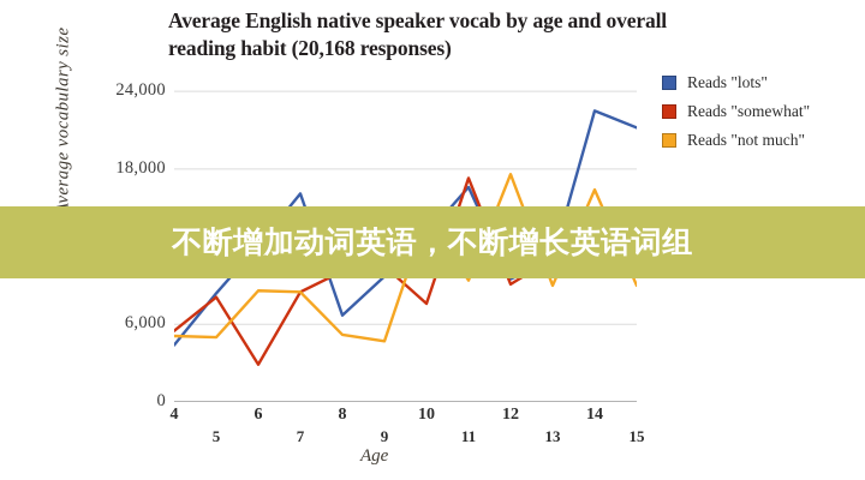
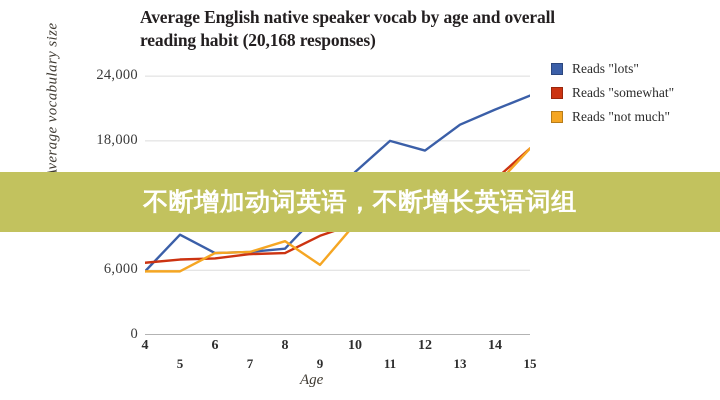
Reads "lots"/4: 4400 -> 5900
Reads "somewhat"/4: 5500 -> 6700
Reads "not much"/4: 5100 -> 5900
Reads "lots"/5: 8400 -> 9300
Reads "somewhat"/5: 8100 -> 7000
Reads "not much"/5: 5000 -> 5900
Reads "lots"/6: 12100 -> 7600
Reads "somewhat"/6: 2900 -> 7100
Reads "not much"/6: 8600 -> 7600
Reads "lots"/7: 16100 -> 7700
Reads "somewhat"/7: 8500 -> 7500
Reads "not much"/7: 8500 -> 7700
Reads "lots"/8: 6700 -> 8000
Reads "somewhat"/8: 10100 -> 7600
Reads "not much"/8: 5200 -> 8700
Reads "lots"/9: 9700 -> 11400
Reads "somewhat"/9: 10500 -> 9200
Reads "not much"/9: 4700 -> 6500
Reads "lots"/10: 12900 -> 15100
Reads "somewhat"/10: 7600 -> 10300
Reads "not much"/10: 14300 -> 10300
Reads "lots"/11: 16600 -> 18000
Reads "somewhat"/11: 17300 -> 10400
Reads "not much"/11: 9400 -> 10400
Reads "lots"/12: 9500 -> 17100
Reads "somewhat"/12: 9100 -> 10500
Reads "not much"/12: 17600 -> 9800
Reads "lots"/13: 11000 -> 19500
Reads "somewhat"/13: 11100 -> 13800
Reads "not much"/13: 9000 -> 10300
Reads "lots"/14: 22500 -> 20900
Reads "somewhat"/14: 13100 -> 14400
Reads "not much"/14: 16400 -> 13800
Reads "lots"/15: 21200 -> 22200
Reads "somewhat"/15: 13100 -> 17300
Reads "not much"/15: 9000 -> 17300
